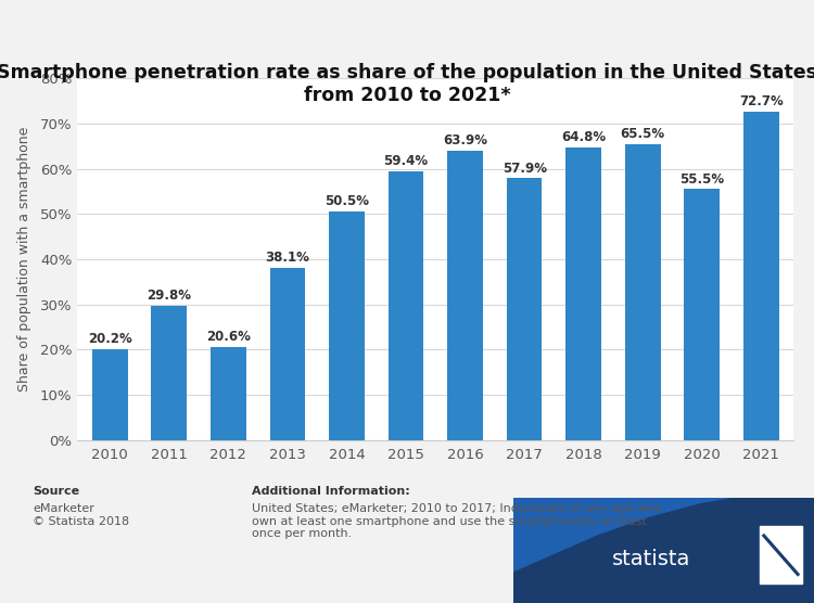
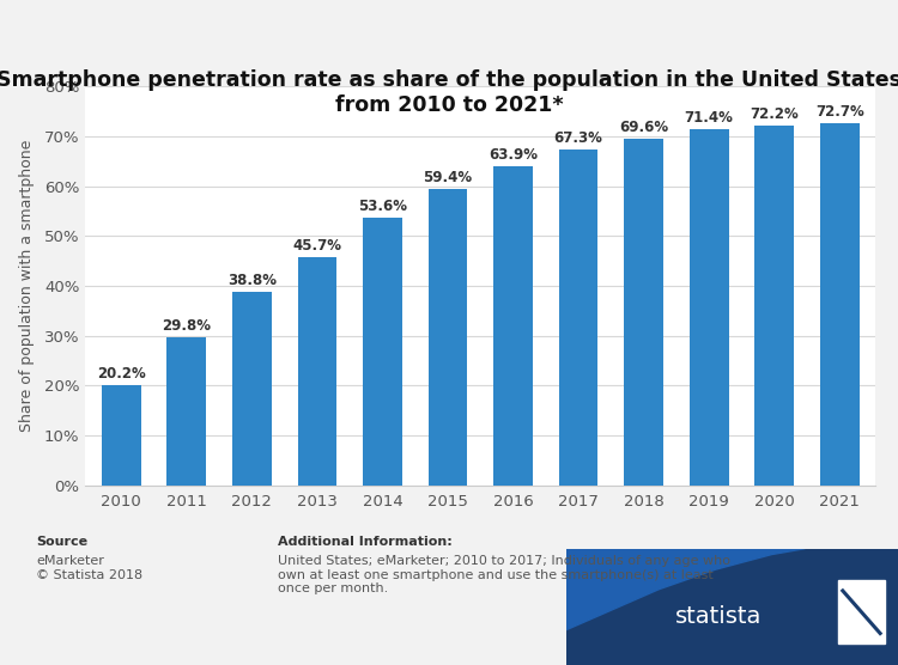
2012: 20.6% -> 38.8%
2013: 38.1% -> 45.7%
2014: 50.5% -> 53.6%
2017: 57.9% -> 67.3%
2018: 64.8% -> 69.6%
2019: 65.5% -> 71.4%
2020: 55.5% -> 72.2%
